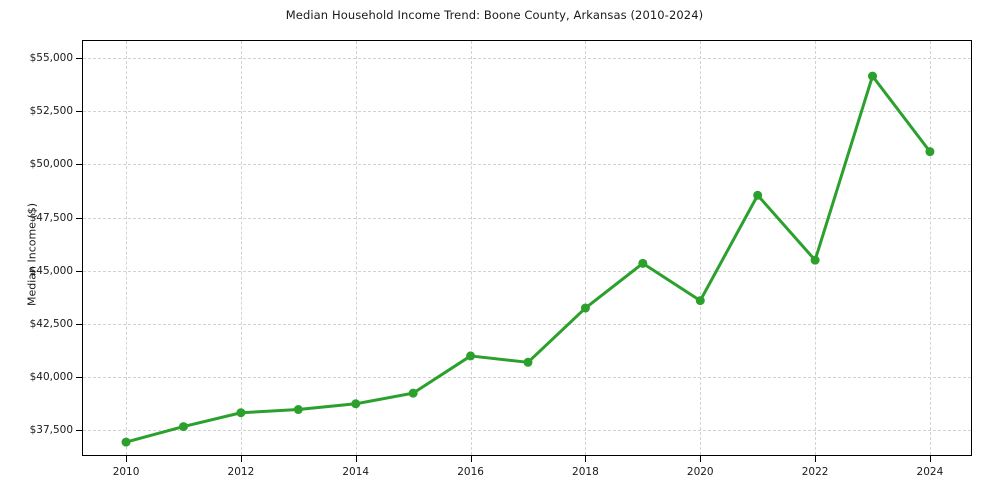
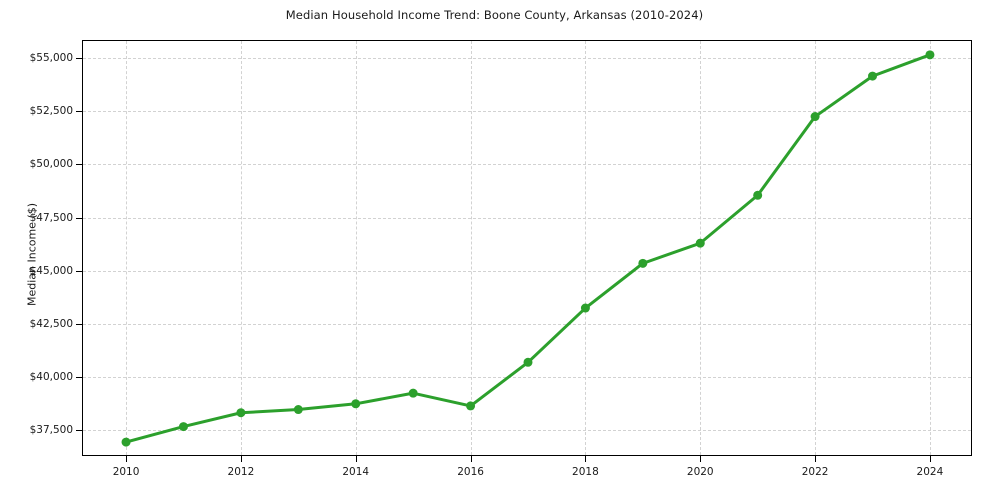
2016: $41000 -> $38600
2020: $43600 -> $46300
2022: $45500 -> $52200
2024: $50600 -> $55200
